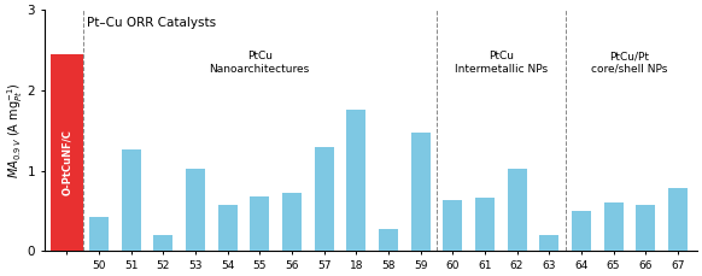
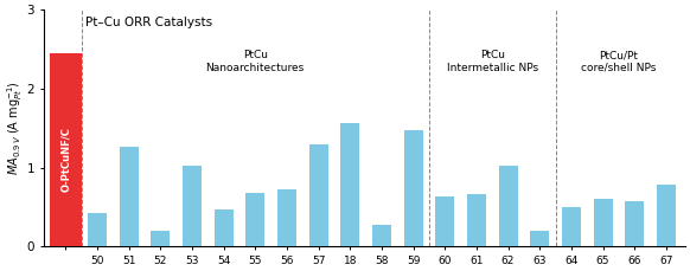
54: 0.58 -> 0.47
18: 1.76 -> 1.57
